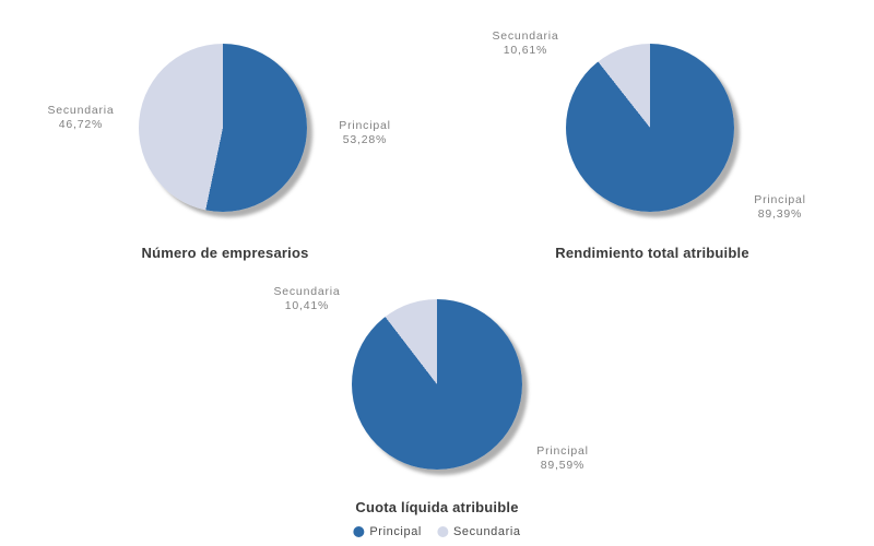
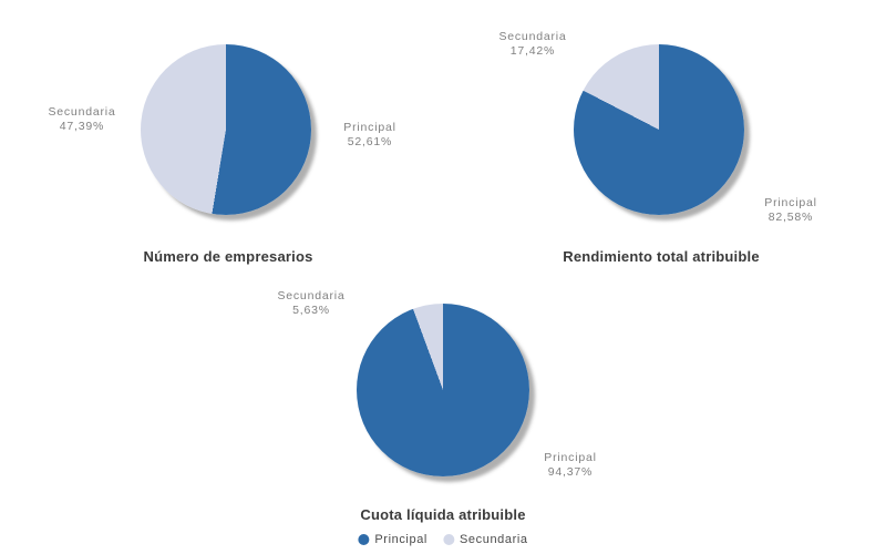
Número de empresarios/Principal: 53,28% -> 52,61%
Número de empresarios/Secundaria: 46,72% -> 47,39%
Rendimiento total atribuible/Principal: 89,39% -> 82,58%
Rendimiento total atribuible/Secundaria: 10,61% -> 17,42%
Cuota líquida atribuible/Principal: 89,59% -> 94,37%
Cuota líquida atribuible/Secundaria: 10,41% -> 5,63%
